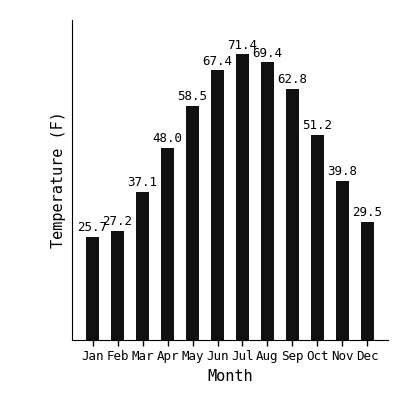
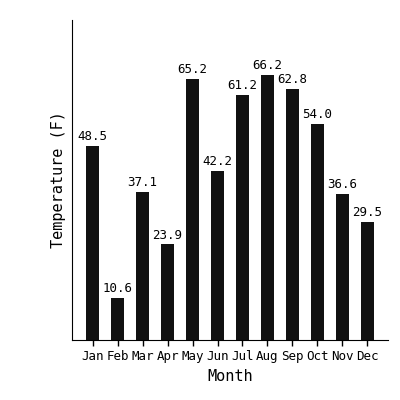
Jan: 25.7 -> 48.5
Feb: 27.2 -> 10.6
Apr: 48.0 -> 23.9
May: 58.5 -> 65.2
Jun: 67.4 -> 42.2
Jul: 71.4 -> 61.2
Aug: 69.4 -> 66.2
Oct: 51.2 -> 54.0
Nov: 39.8 -> 36.6
